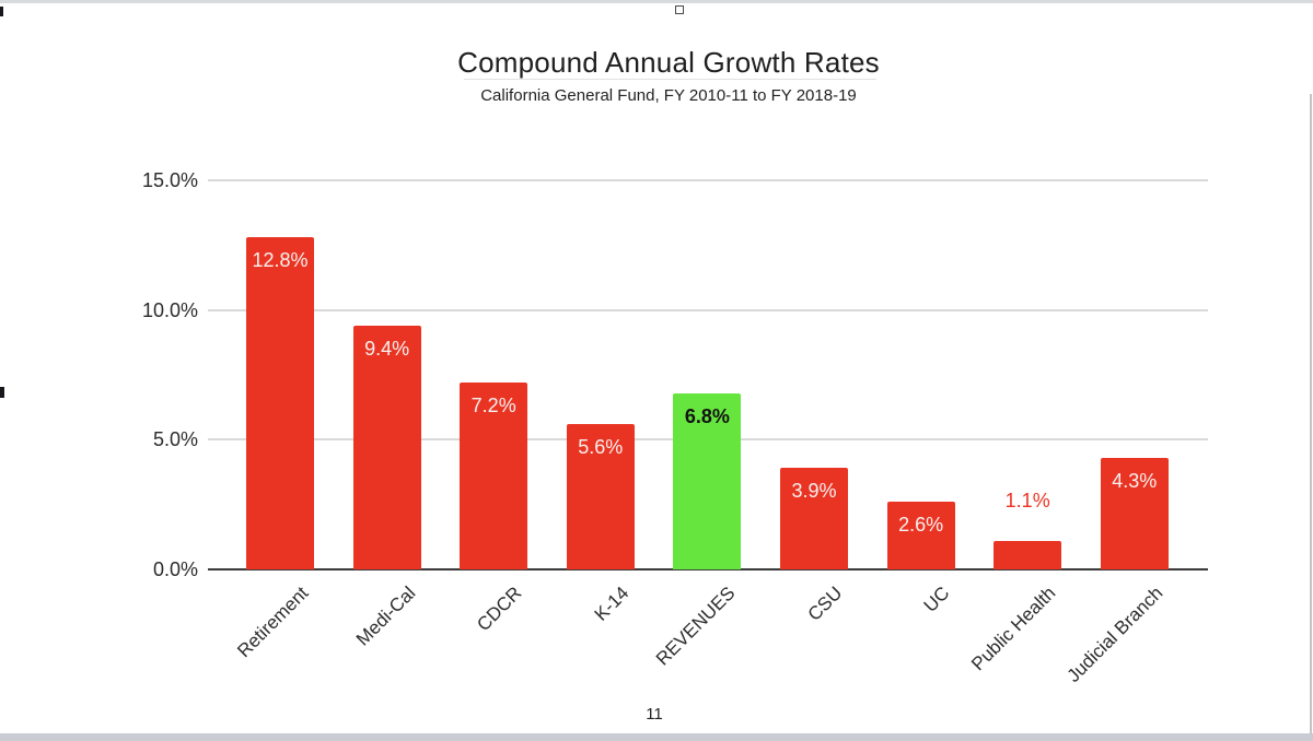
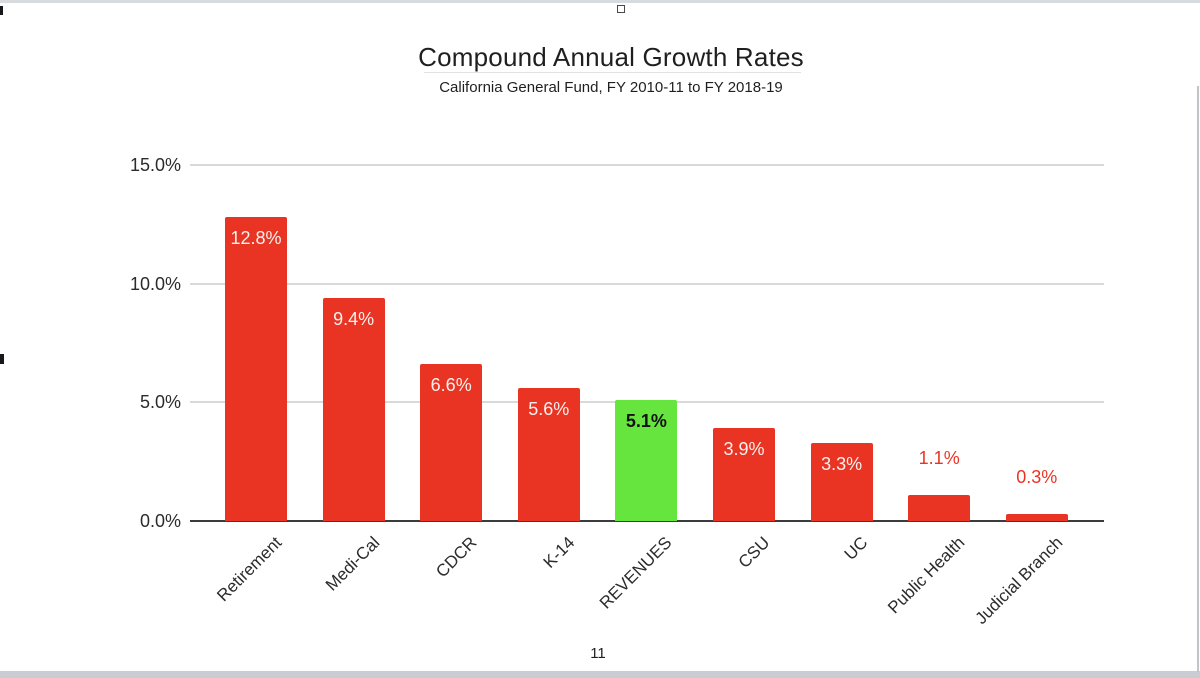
CDCR: 7.2% -> 6.6%
REVENUES: 6.8% -> 5.1%
UC: 2.6% -> 3.3%
Judicial Branch: 4.3% -> 0.3%
